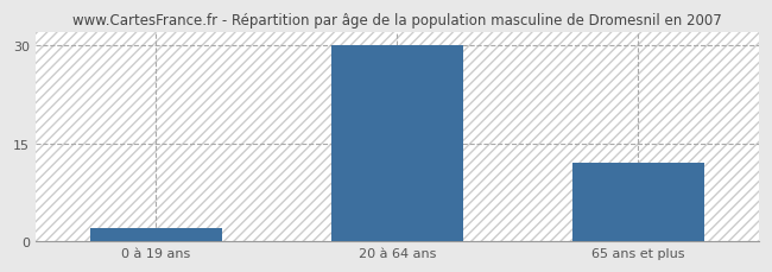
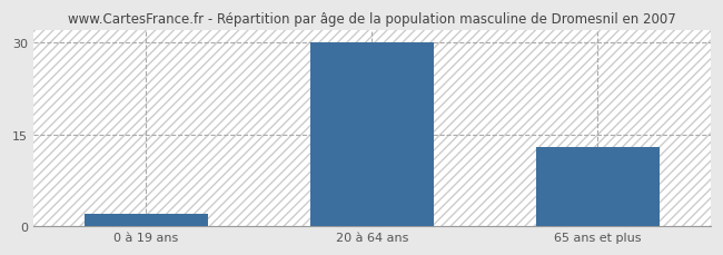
65 ans et plus: 12 -> 13
